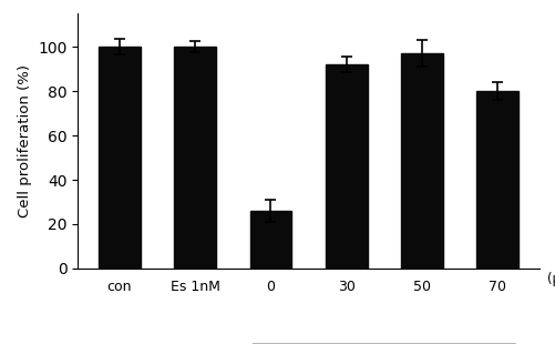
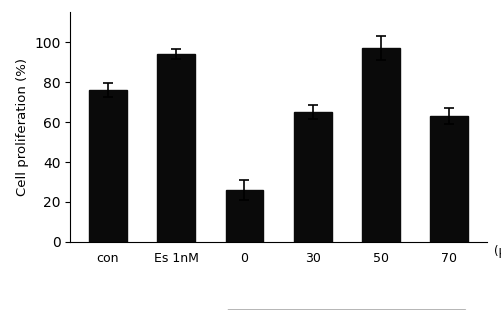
con: 100 -> 76
Es 1nM: 100 -> 94
30: 92 -> 65
70: 80 -> 63
